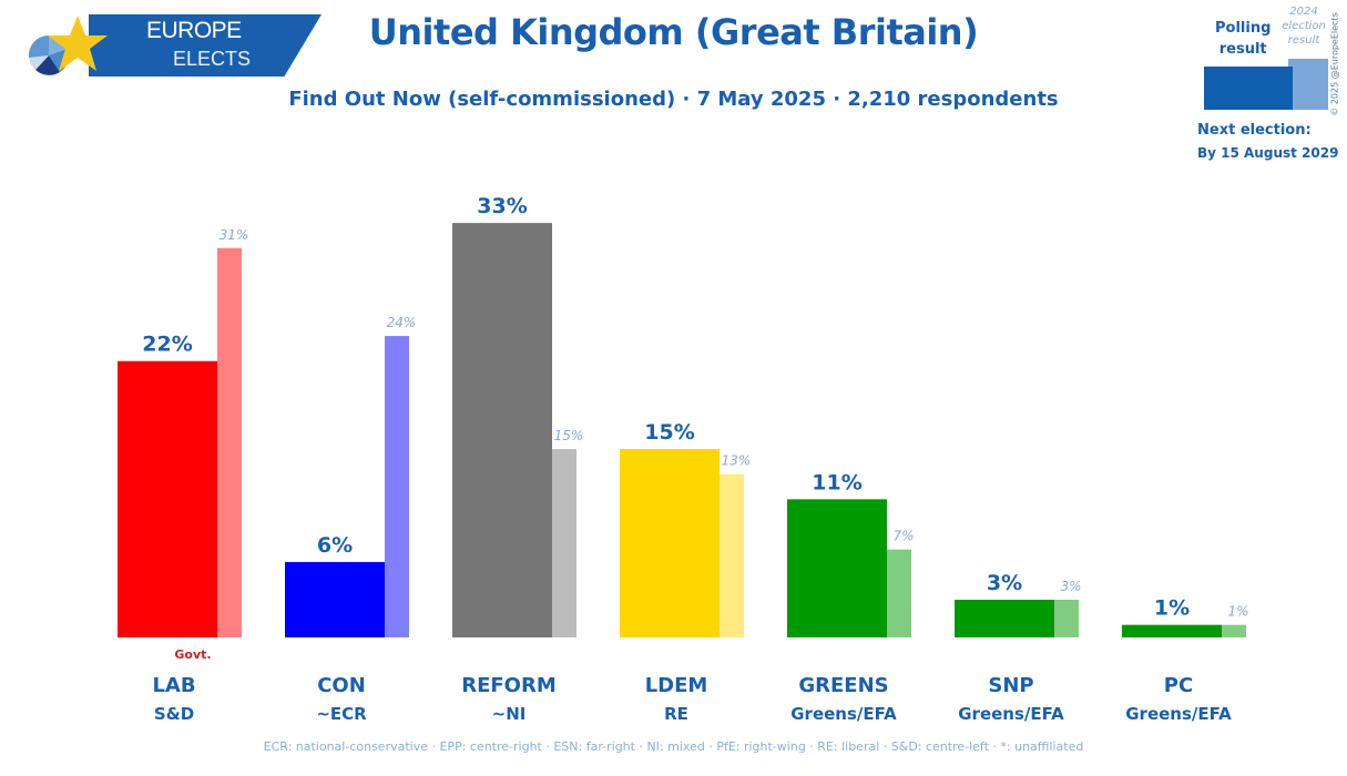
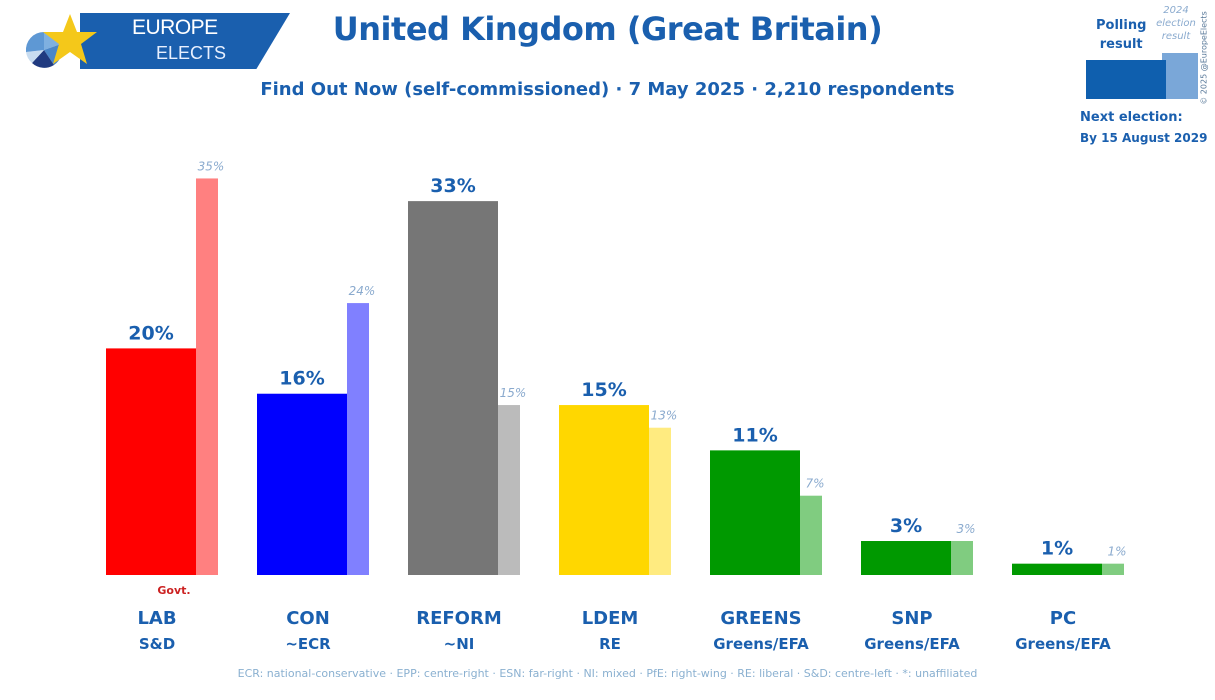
Polling result/LAB: 22% -> 20%
2024 election result/LAB: 31% -> 35%
Polling result/CON: 6% -> 16%
